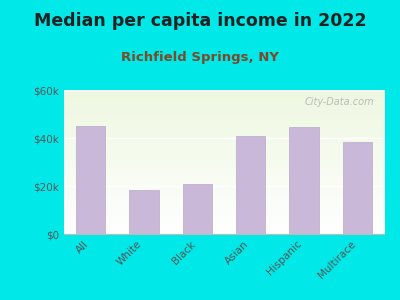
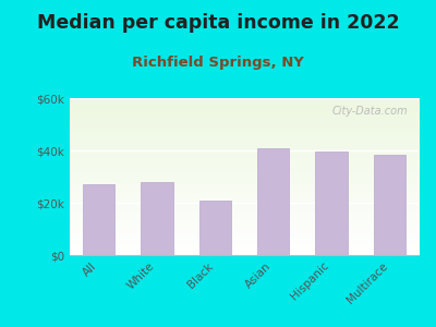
All: $45.0k -> $27.0k
White: $18.5k -> $28.0k
Hispanic: $44.5k -> $39.5k
